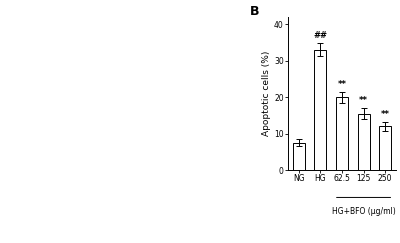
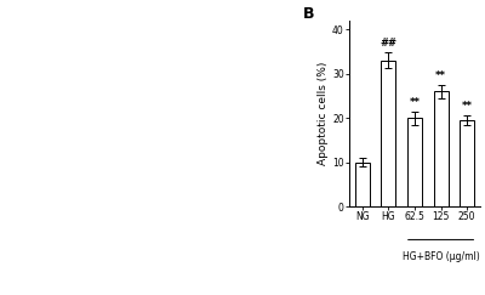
NG: 7.5 -> 10.0
125: 15.5 -> 26.0
250: 12.0 -> 19.5
